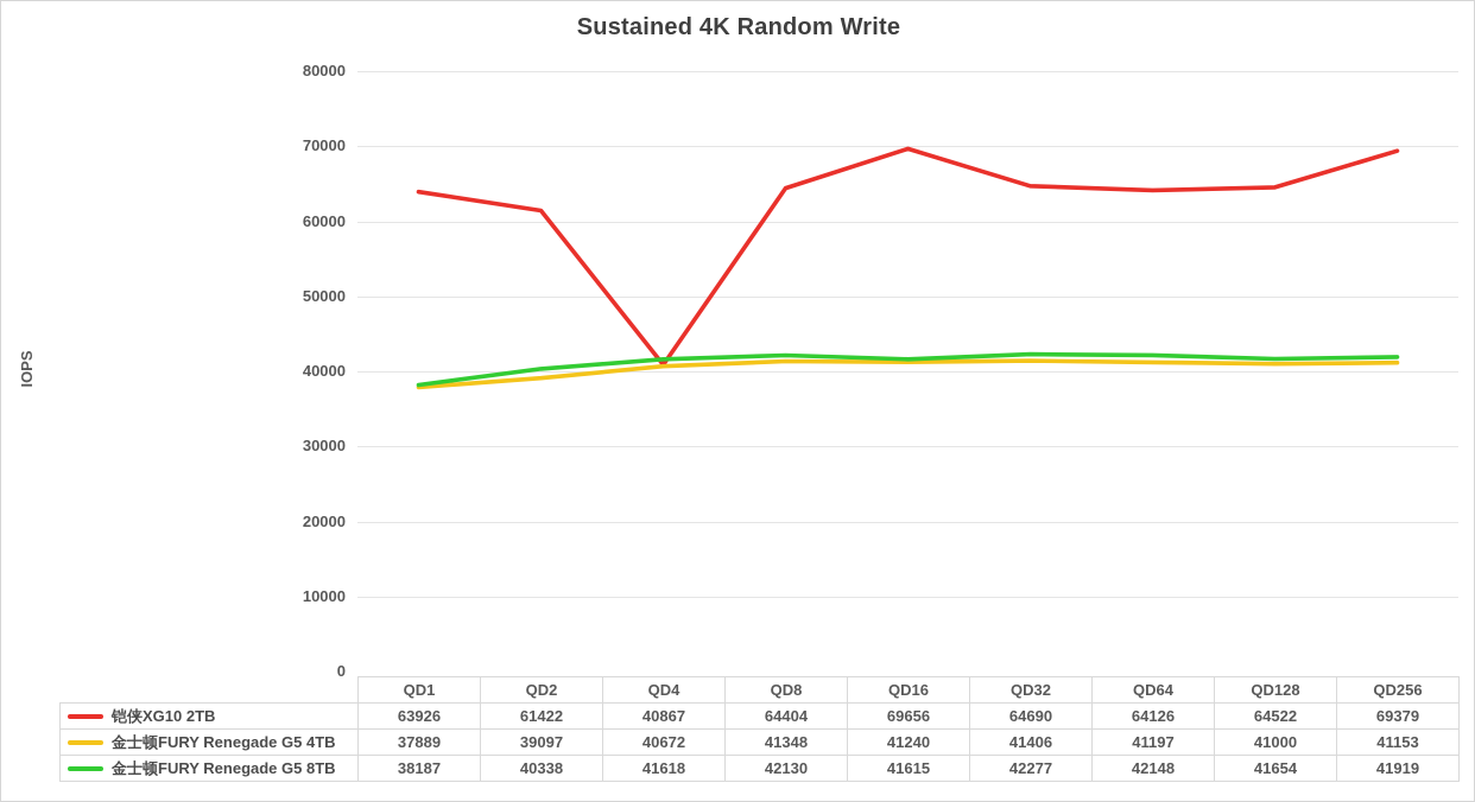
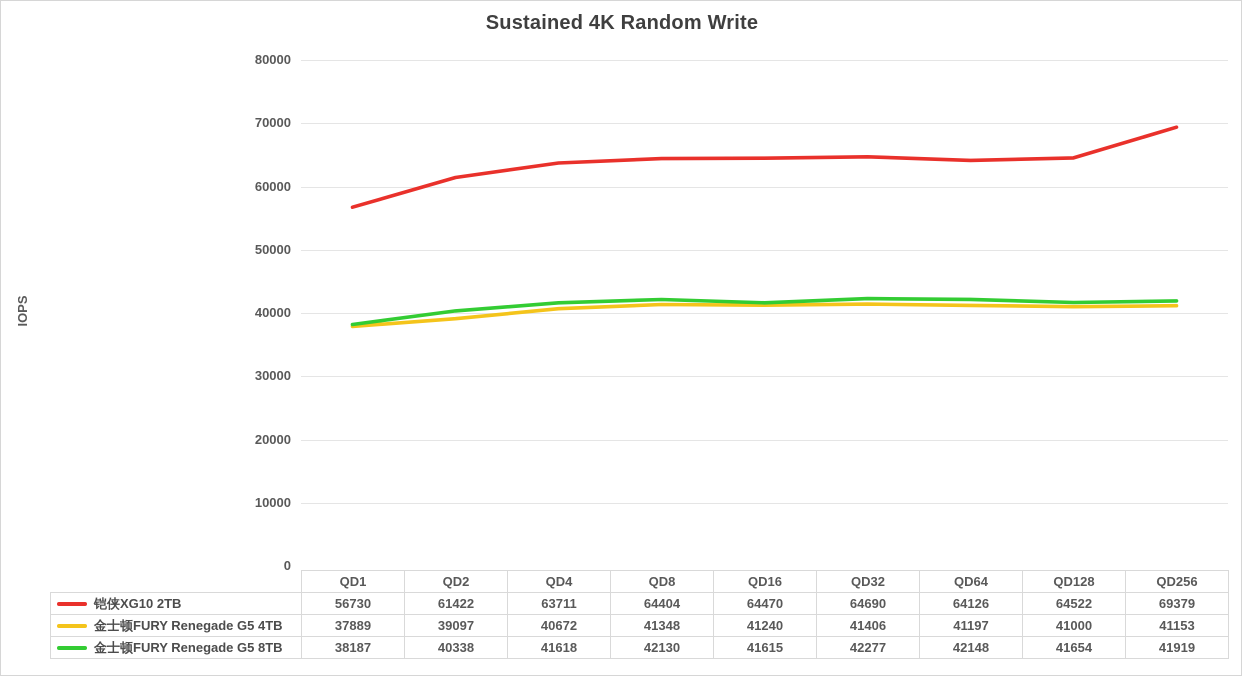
铠侠XG10 2TB/QD1: 63926 -> 56730
铠侠XG10 2TB/QD4: 40867 -> 63711
铠侠XG10 2TB/QD16: 69656 -> 64470
